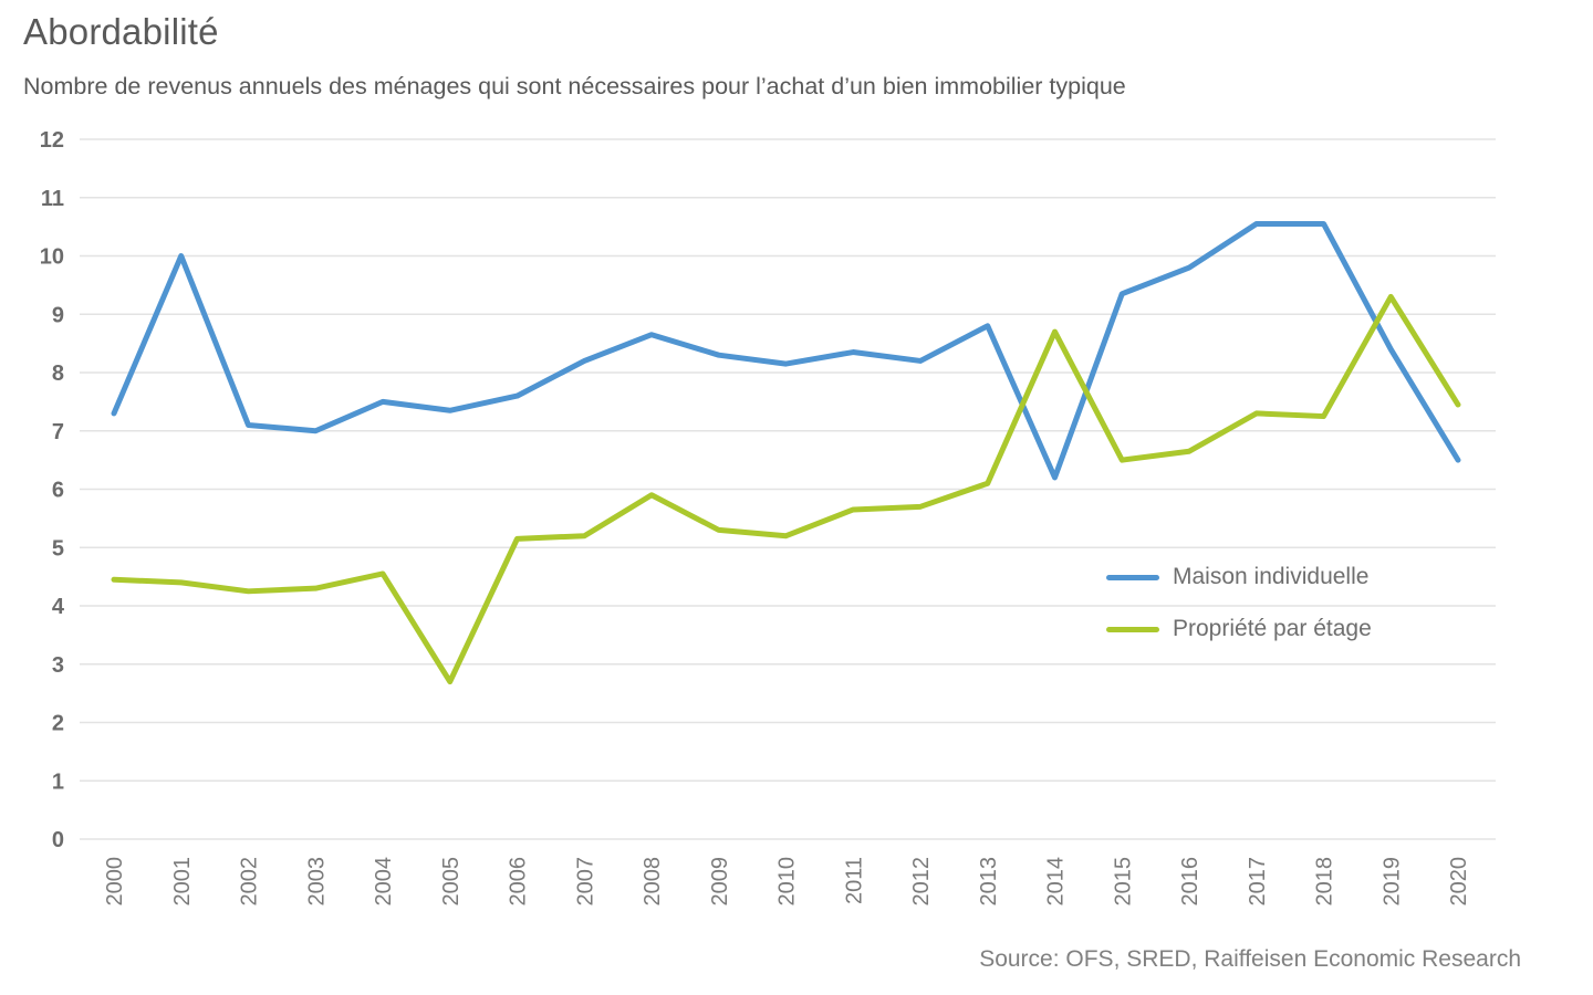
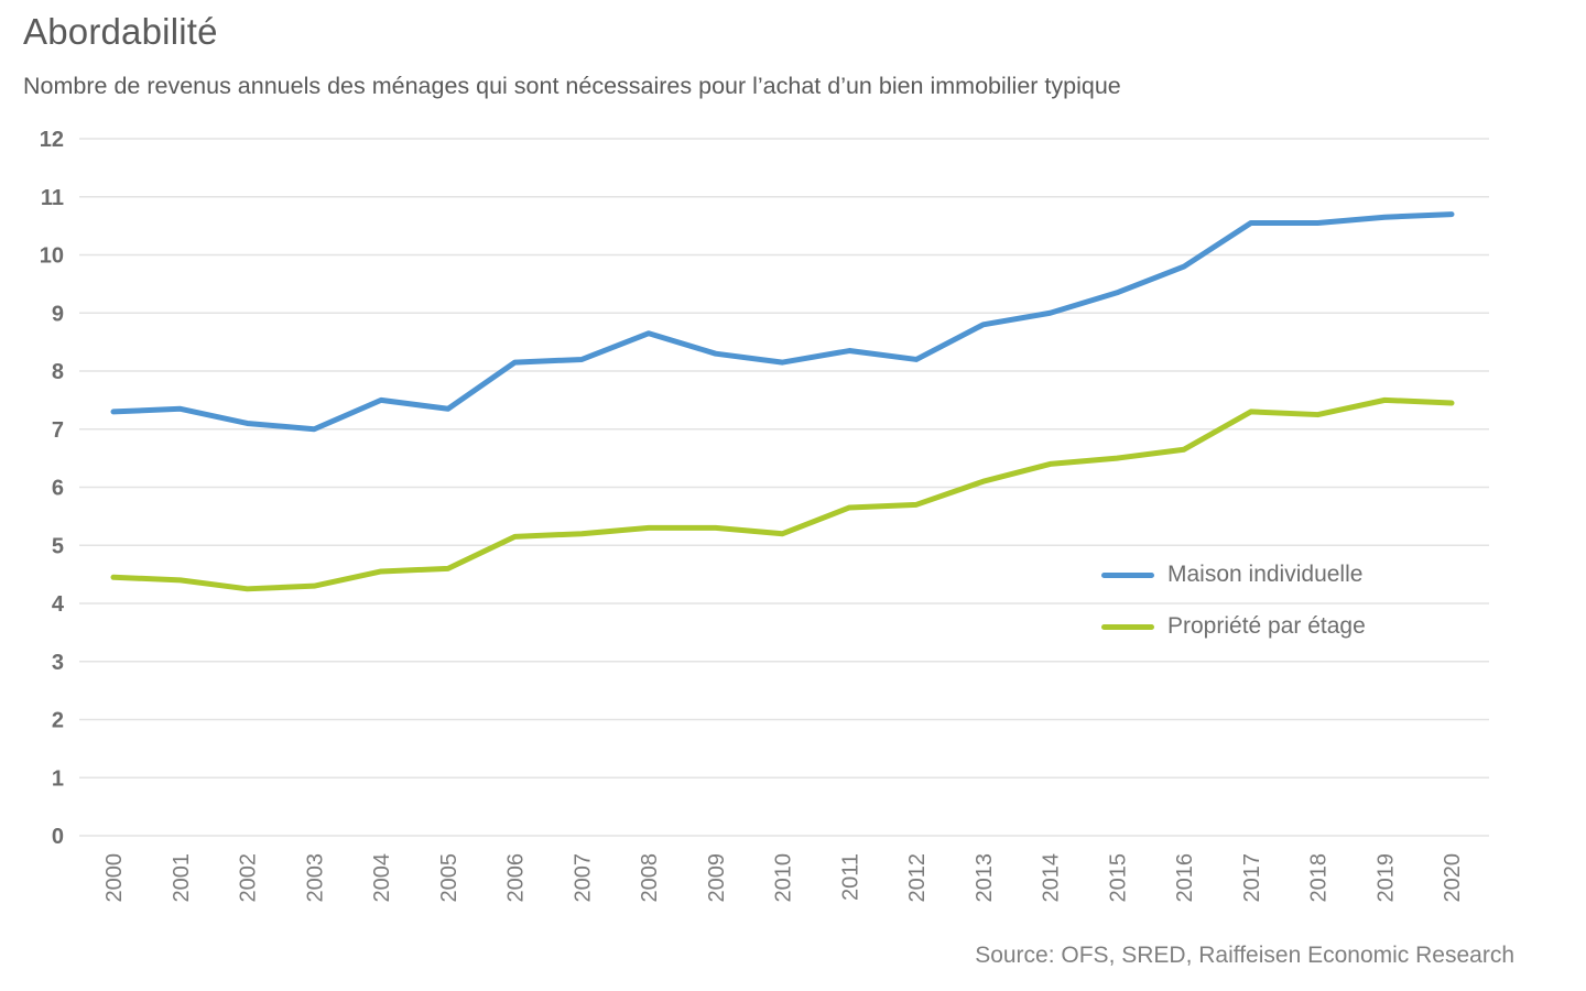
Maison individuelle/2001: 10.0 -> 7.3
Propriété par étage/2005: 2.7 -> 4.6
Maison individuelle/2006: 7.6 -> 8.2
Propriété par étage/2008: 5.9 -> 5.3
Maison individuelle/2014: 6.2 -> 9.0
Propriété par étage/2014: 8.7 -> 6.4
Maison individuelle/2019: 8.4 -> 10.7
Propriété par étage/2019: 9.3 -> 7.5
Maison individuelle/2020: 6.5 -> 10.7
